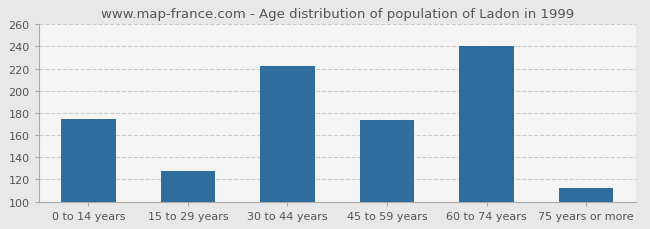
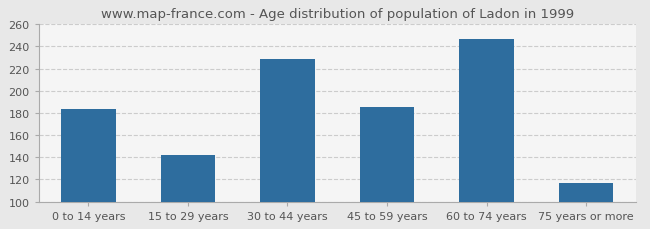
0 to 14 years: 175 -> 184
15 to 29 years: 128 -> 142
30 to 44 years: 222 -> 229
45 to 59 years: 174 -> 185
60 to 74 years: 240 -> 247
75 years or more: 112 -> 117
